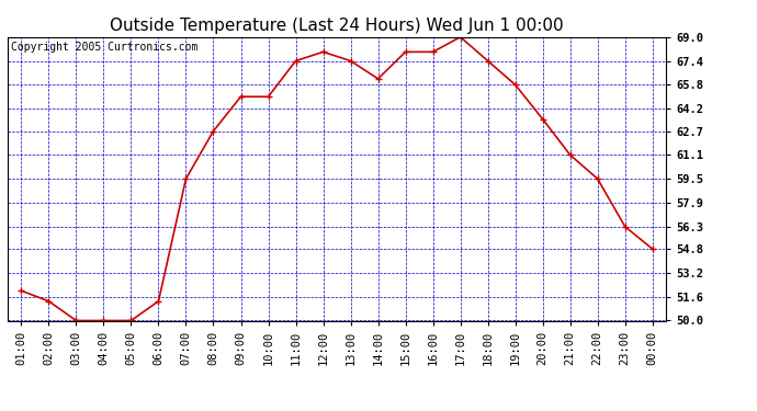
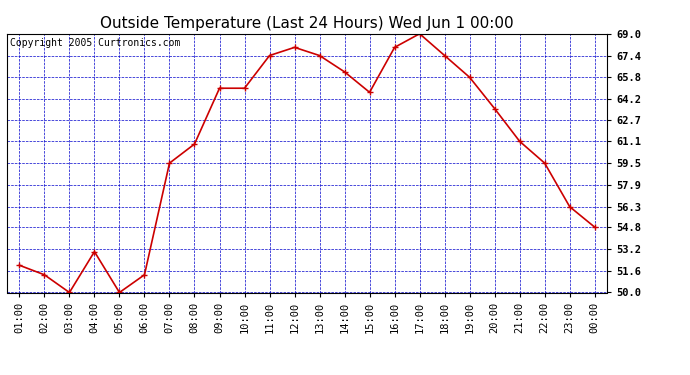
04:00: 50.0 -> 53.0
08:00: 62.7 -> 60.9
15:00: 68.0 -> 64.7
